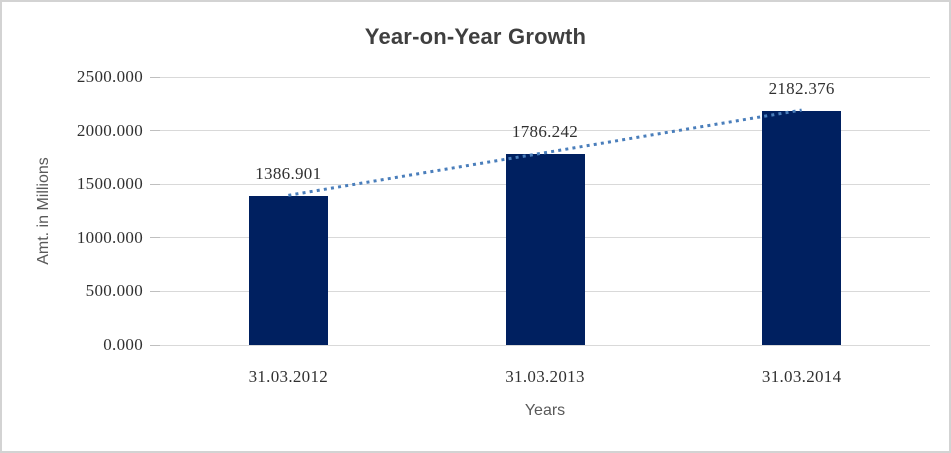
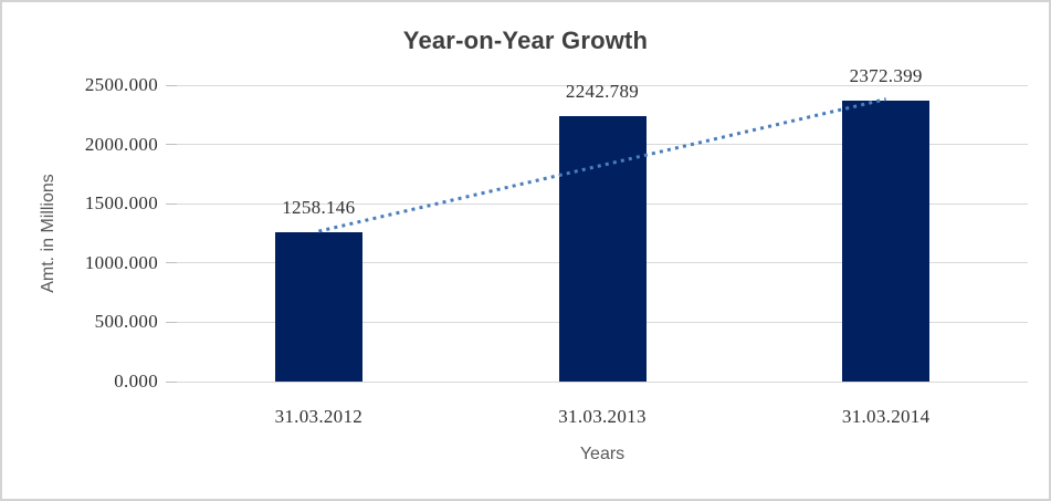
31.03.2012: 1386.901 -> 1258.146
31.03.2013: 1786.242 -> 2242.789
31.03.2014: 2182.376 -> 2372.399
